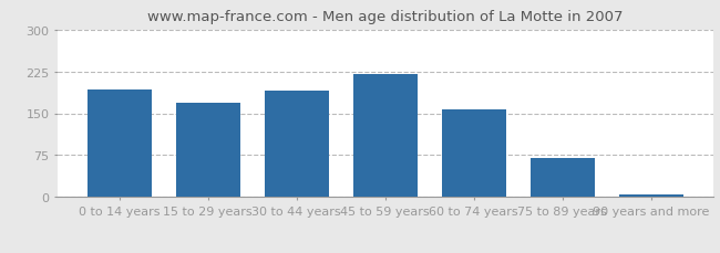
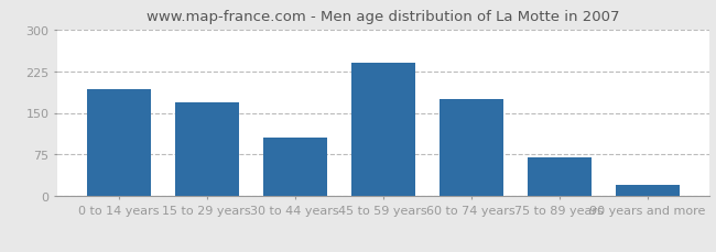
30 to 44 years: 190 -> 106
45 to 59 years: 221 -> 240
60 to 74 years: 157 -> 174
90 years and more: 5 -> 20
